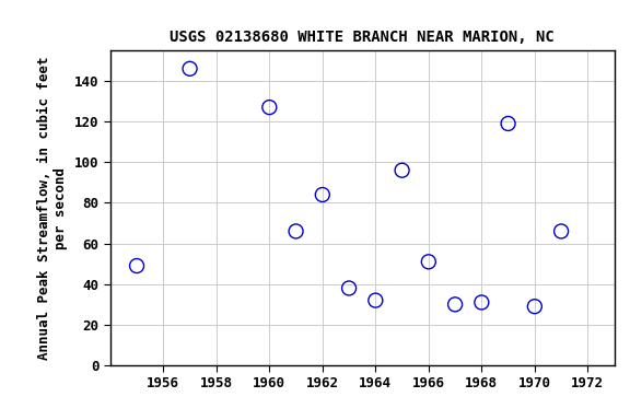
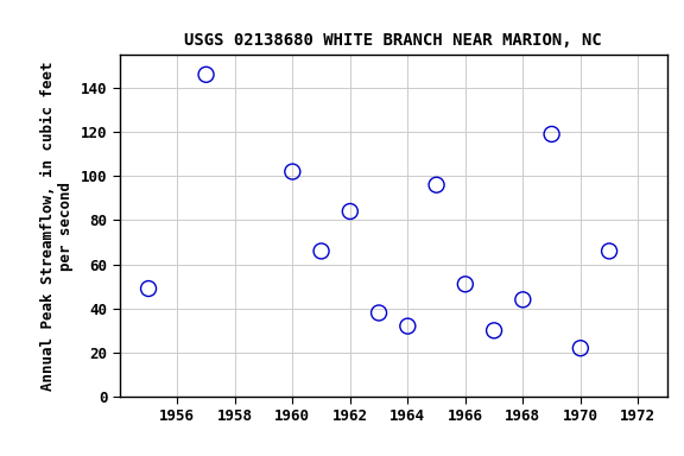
1960: 127 -> 102
1968: 31 -> 44
1970: 29 -> 22
